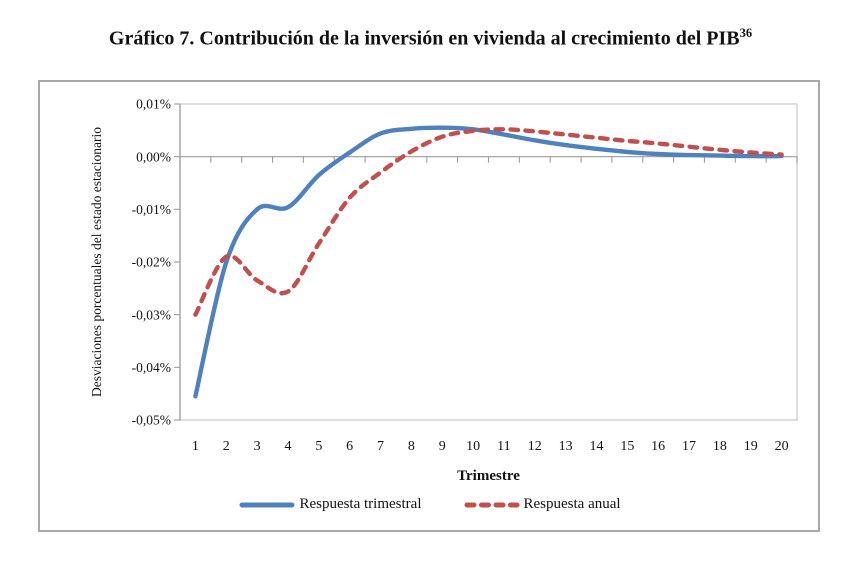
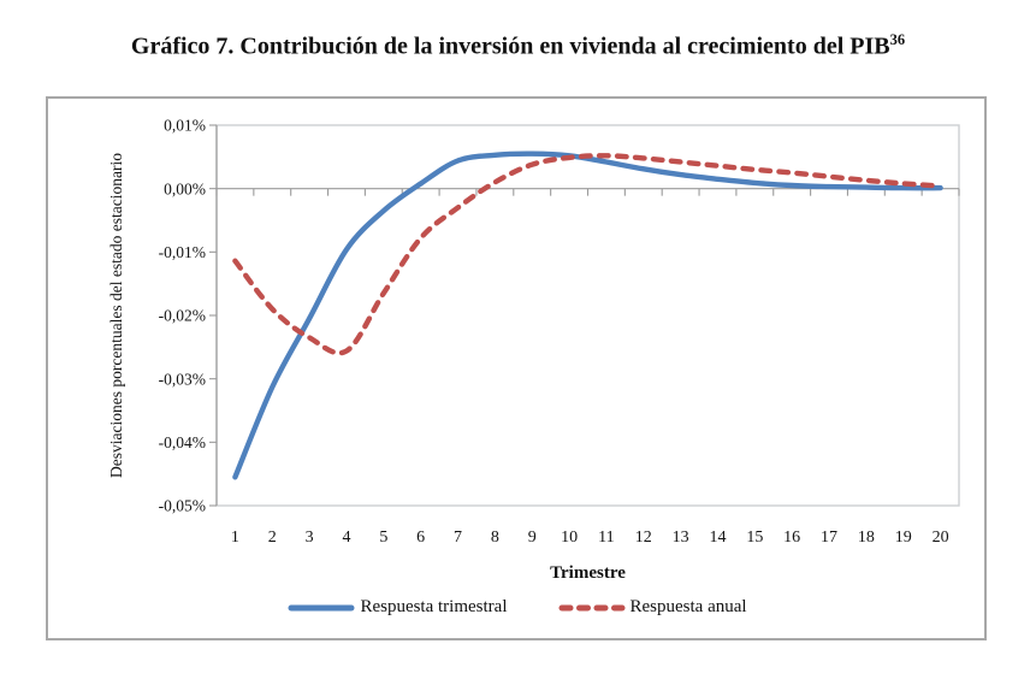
Respuesta anual/1: -0,03% -> -0,01%
Respuesta trimestral/2: -0,02% -> -0,03%
Respuesta trimestral/3: -0,01% -> -0,02%
